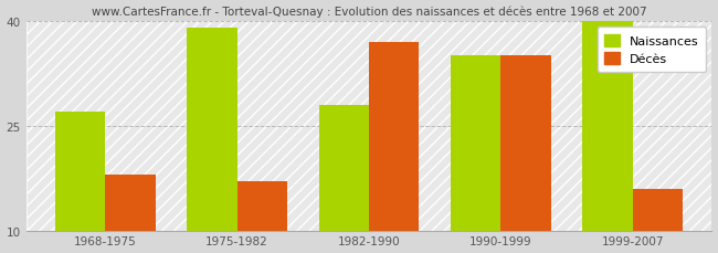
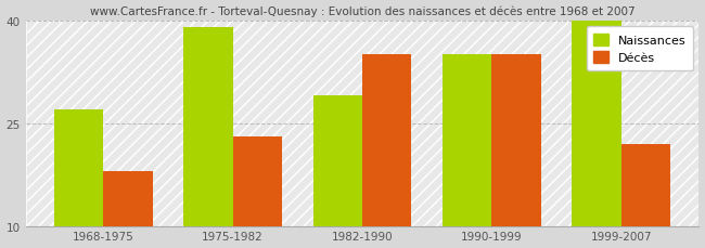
Décès/1975-1982: 17 -> 23
Naissances/1982-1990: 28 -> 29
Décès/1982-1990: 37 -> 35
Décès/1999-2007: 16 -> 22
